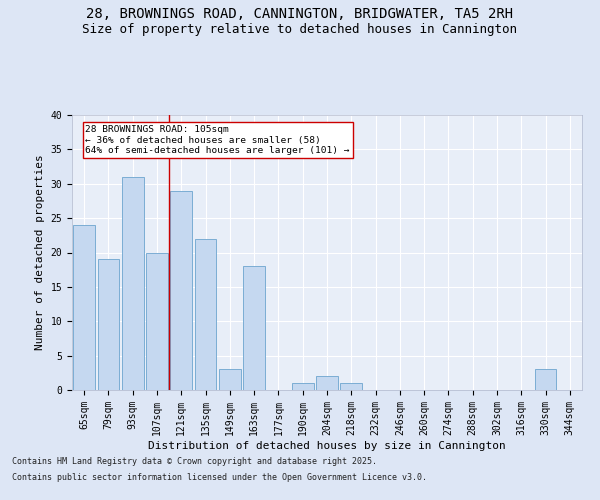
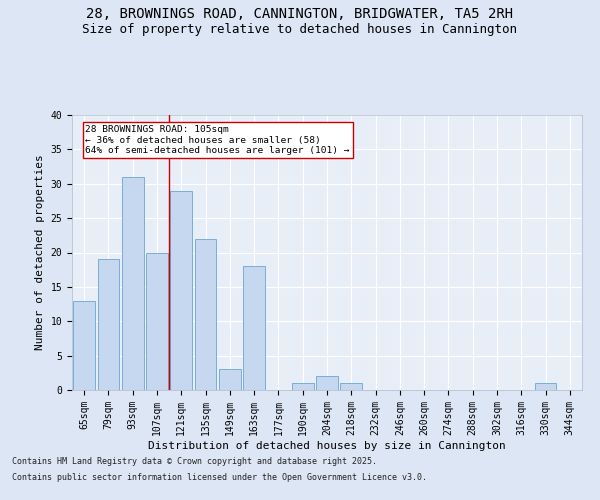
65sqm: 24 -> 13
330sqm: 3 -> 1
